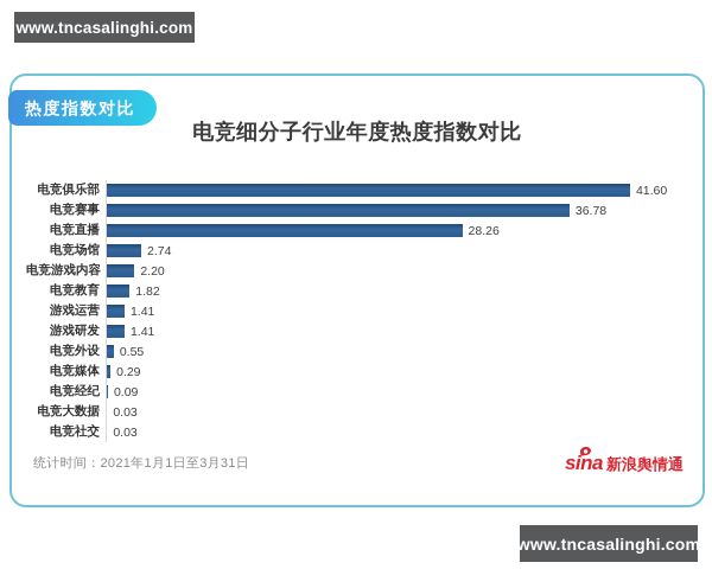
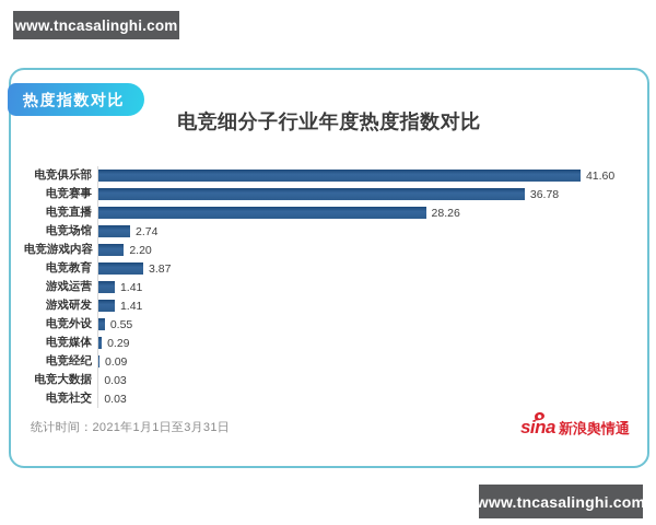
电竞教育: 1.82 -> 3.87
